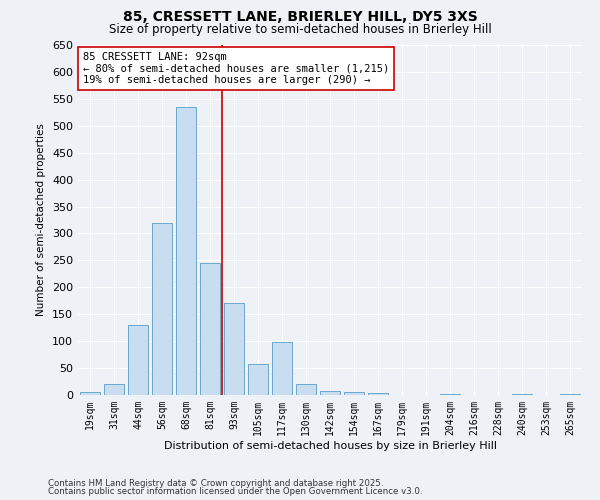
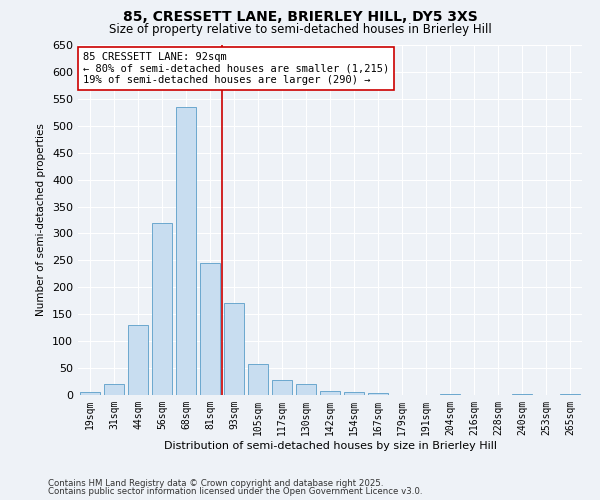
117sqm: 98 -> 28
